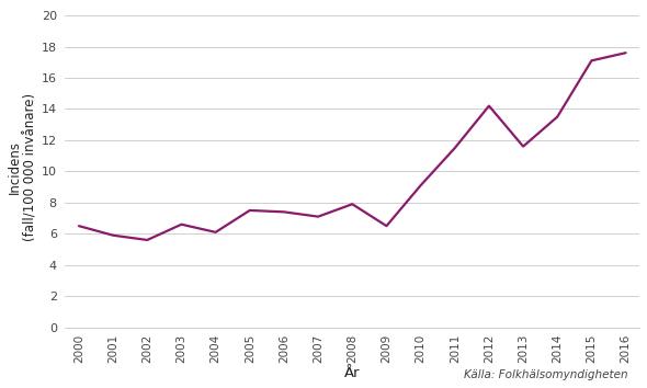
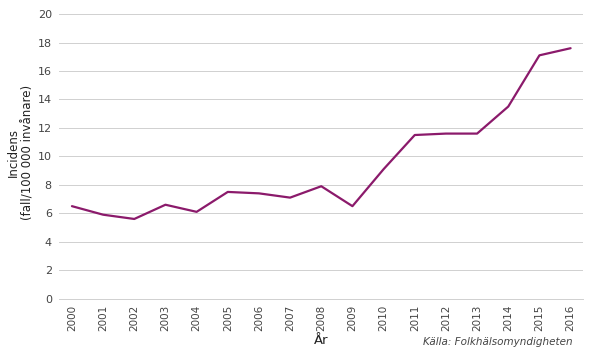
2012: 14.2 -> 11.6
